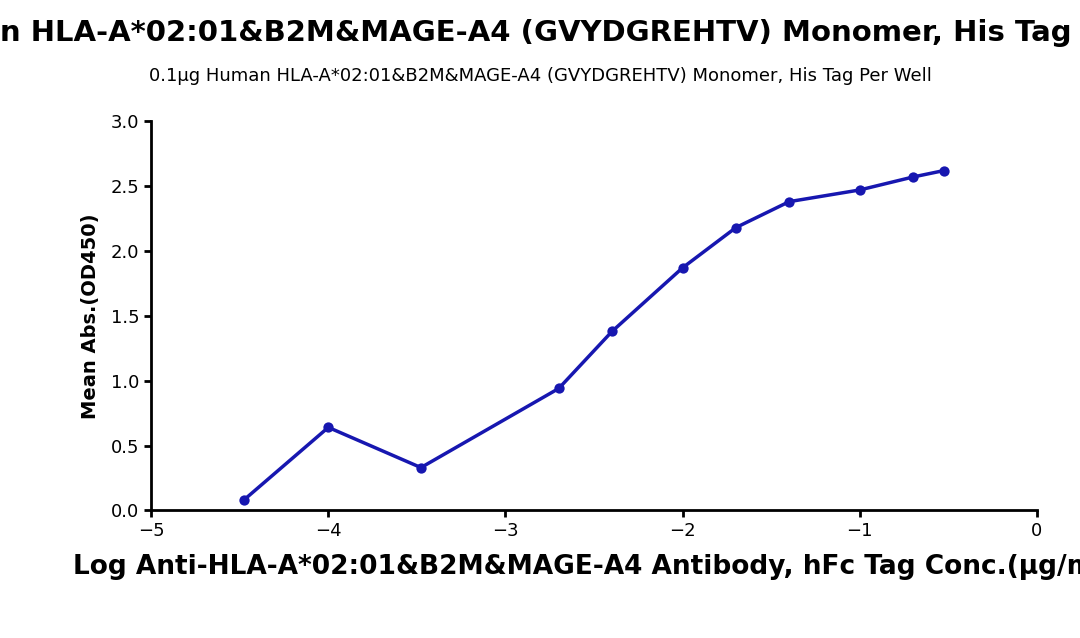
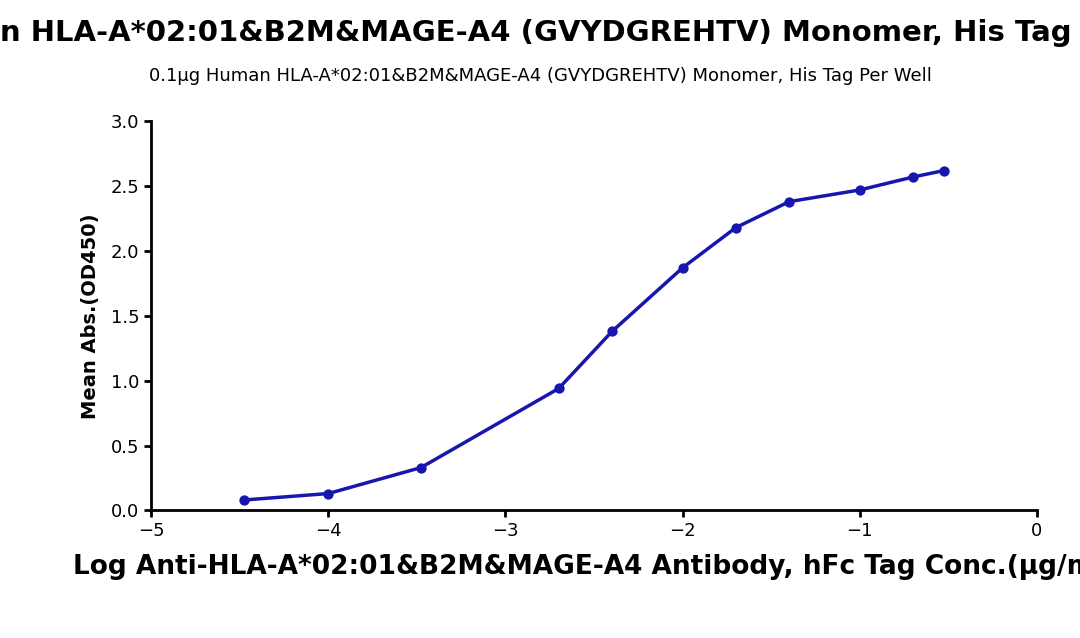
−4: 0.64 -> 0.13
